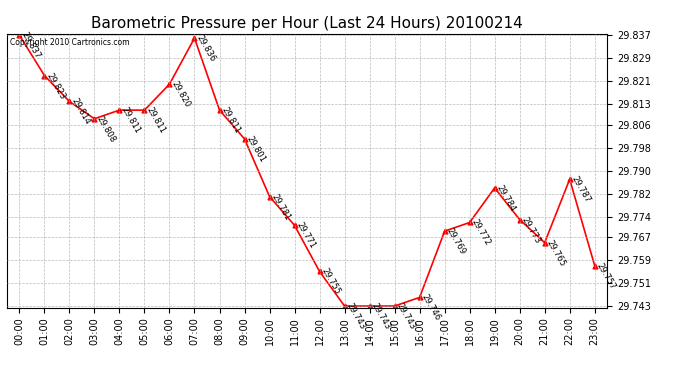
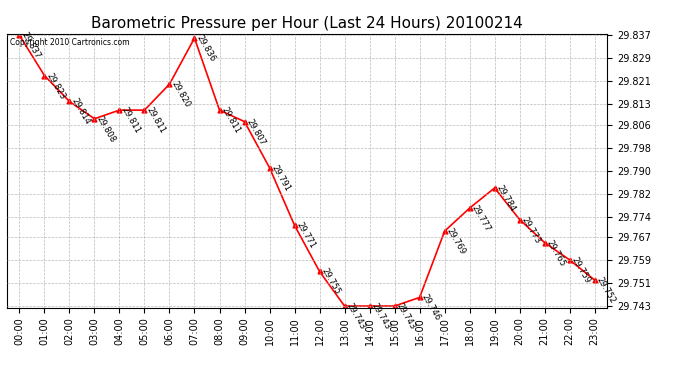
09:00: 29.801 -> 29.807
10:00: 29.781 -> 29.791
18:00: 29.772 -> 29.777
22:00: 29.787 -> 29.759
23:00: 29.757 -> 29.752
